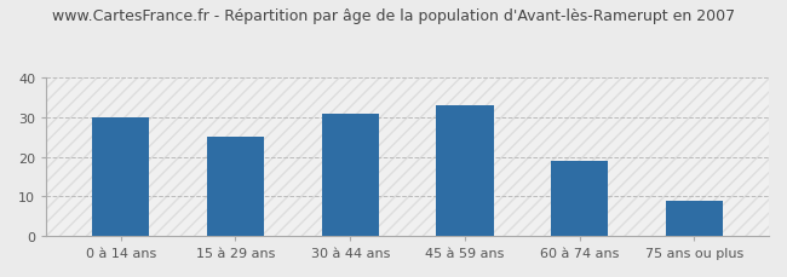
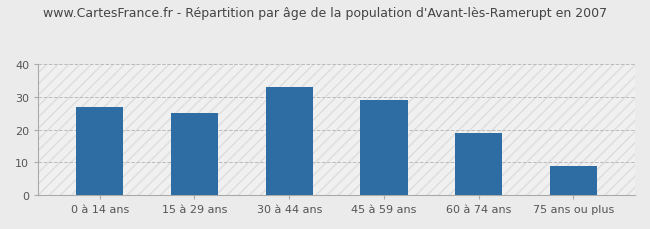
0 à 14 ans: 30 -> 27
30 à 44 ans: 31 -> 33
45 à 59 ans: 33 -> 29
